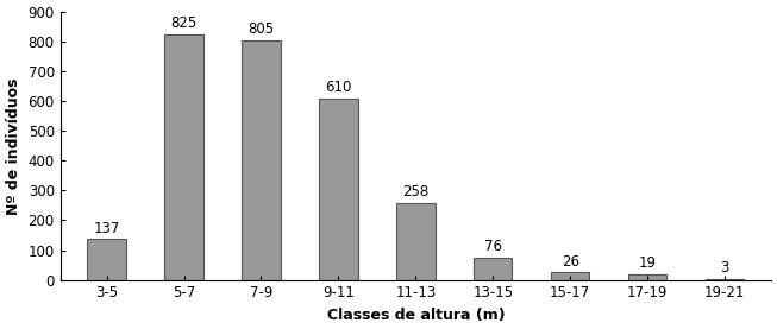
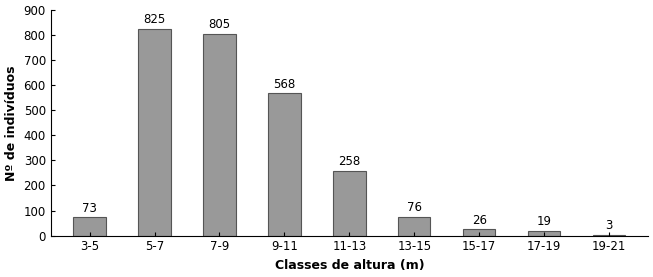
3-5: 137 -> 73
9-11: 610 -> 568
